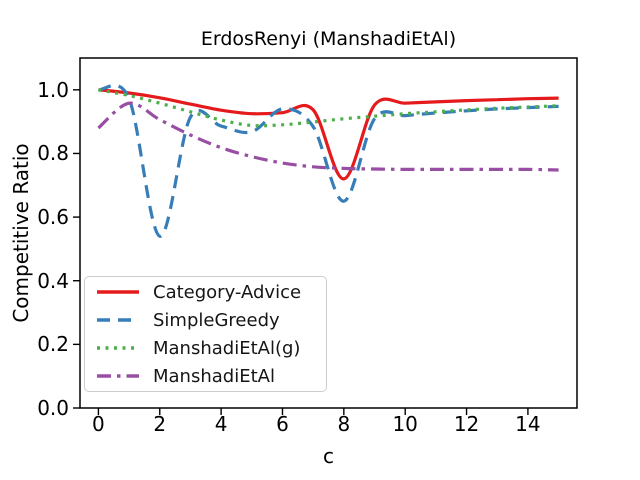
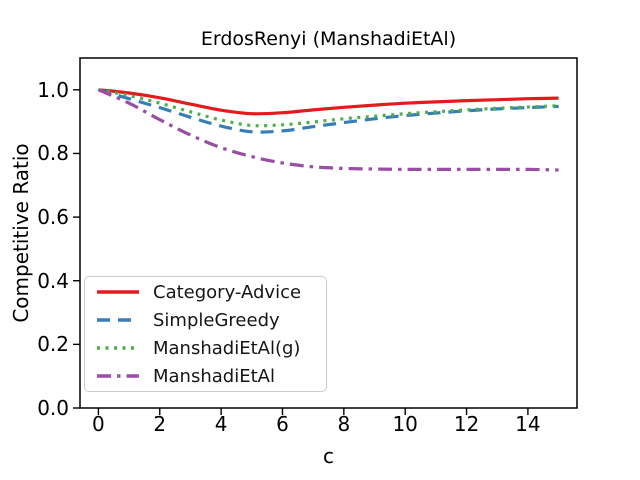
ManshadiEtAl/0: 0.88 -> 1.00
SimpleGreedy/2: 0.54 -> 0.94
SimpleGreedy/6: 0.94 -> 0.87
Category-Advice/8: 0.72 -> 0.94
SimpleGreedy/8: 0.65 -> 0.90
